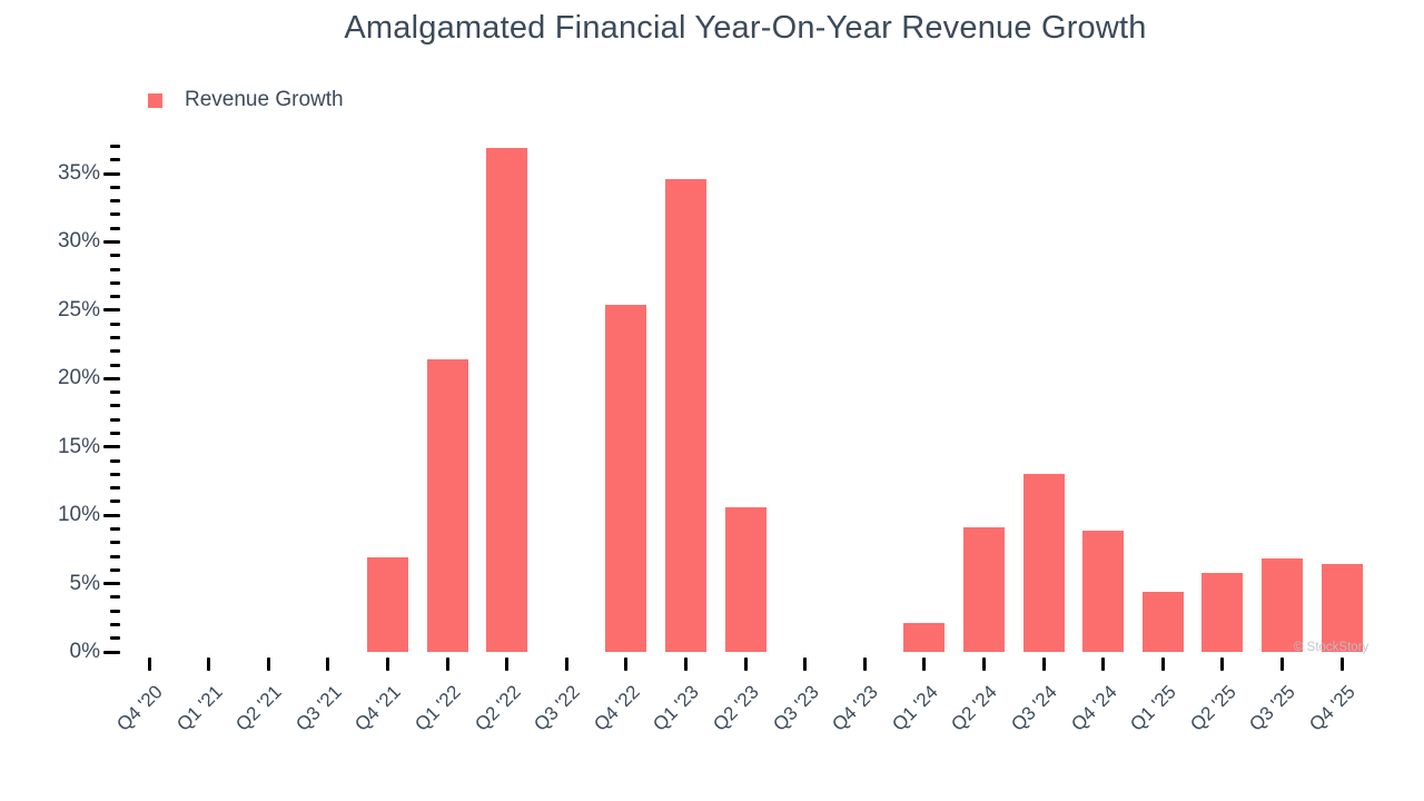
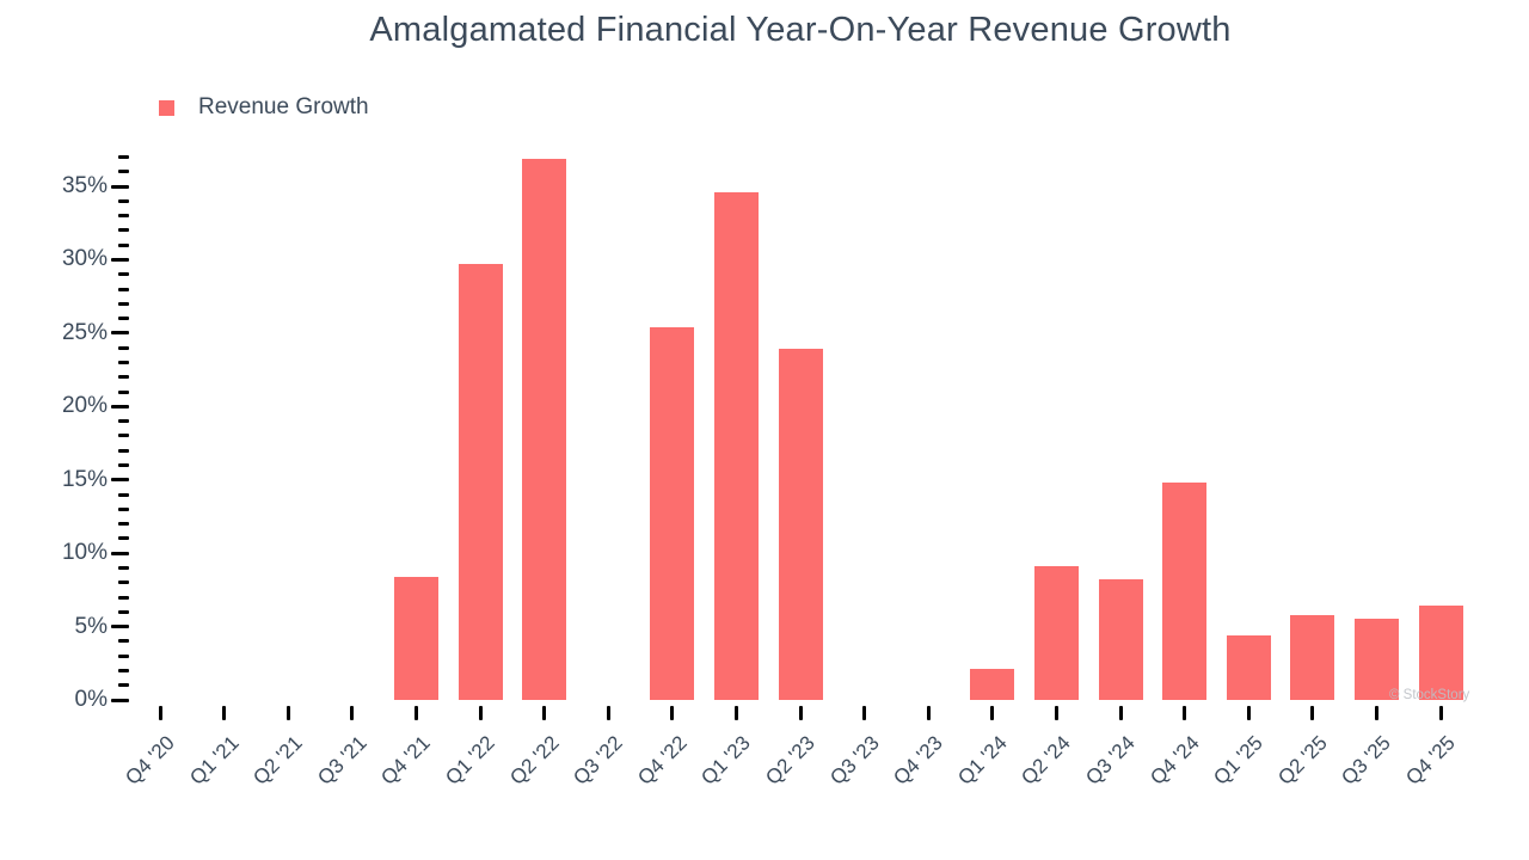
Q4 '21: 6.9% -> 8.4%
Q1 '22: 21.4% -> 29.7%
Q2 '23: 10.6% -> 23.9%
Q3 '24: 13.0% -> 8.2%
Q4 '24: 8.9% -> 14.8%
Q3 '25: 6.8% -> 5.5%
